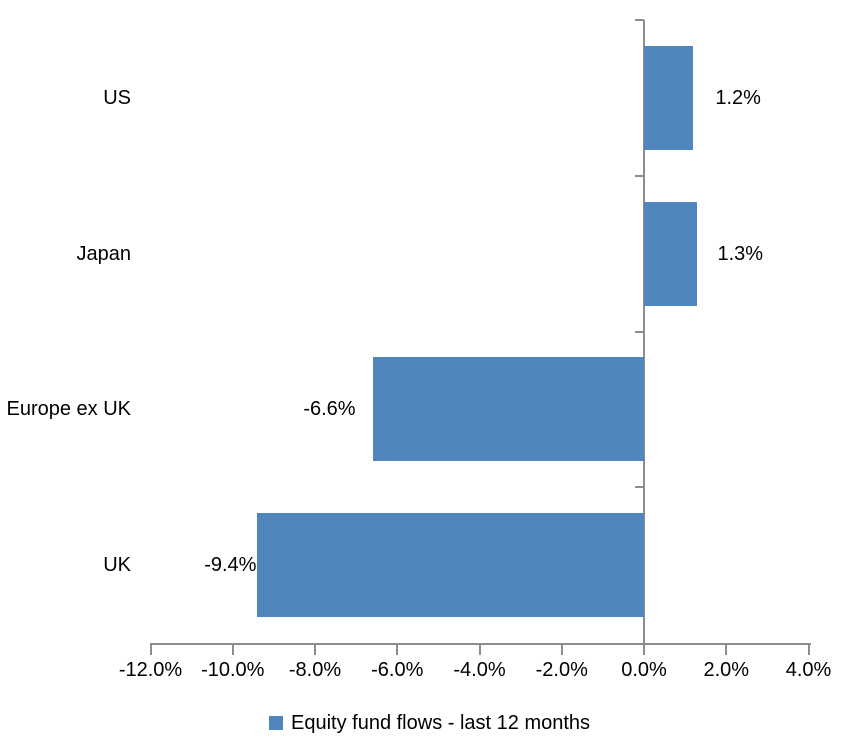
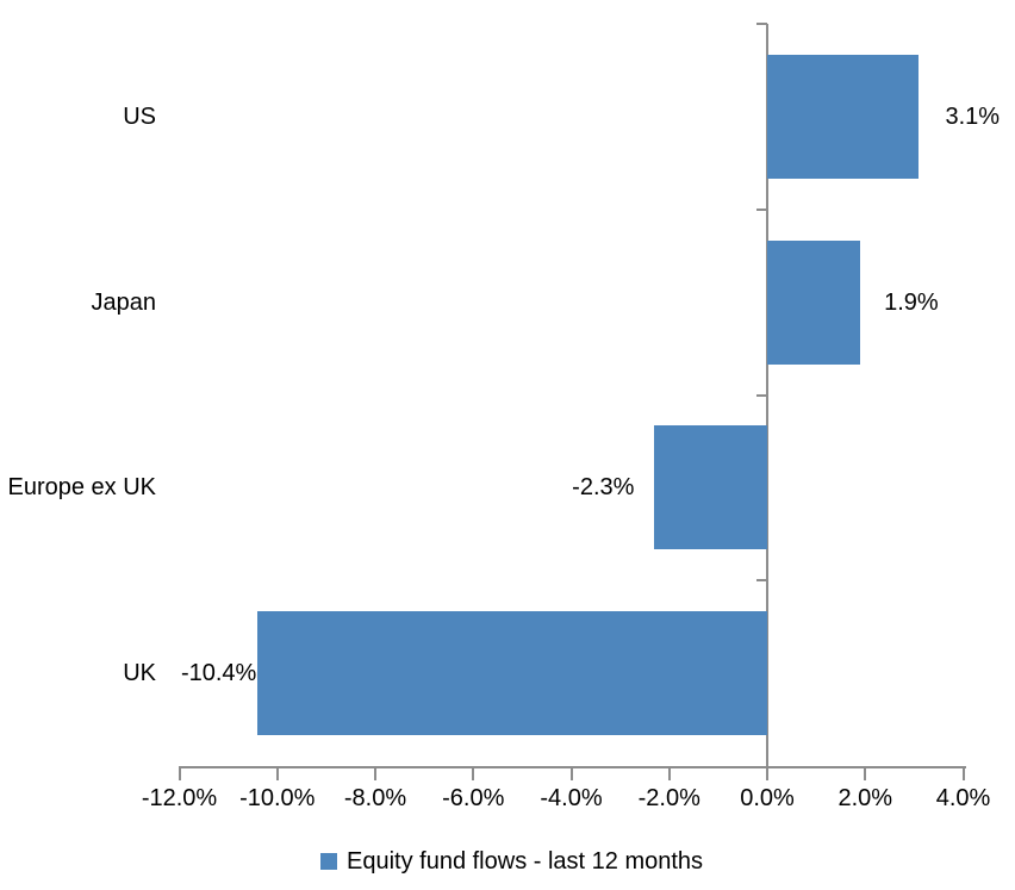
US: 1.2% -> 3.1%
Japan: 1.3% -> 1.9%
Europe ex UK: -6.6% -> -2.3%
UK: -9.4% -> -10.4%
